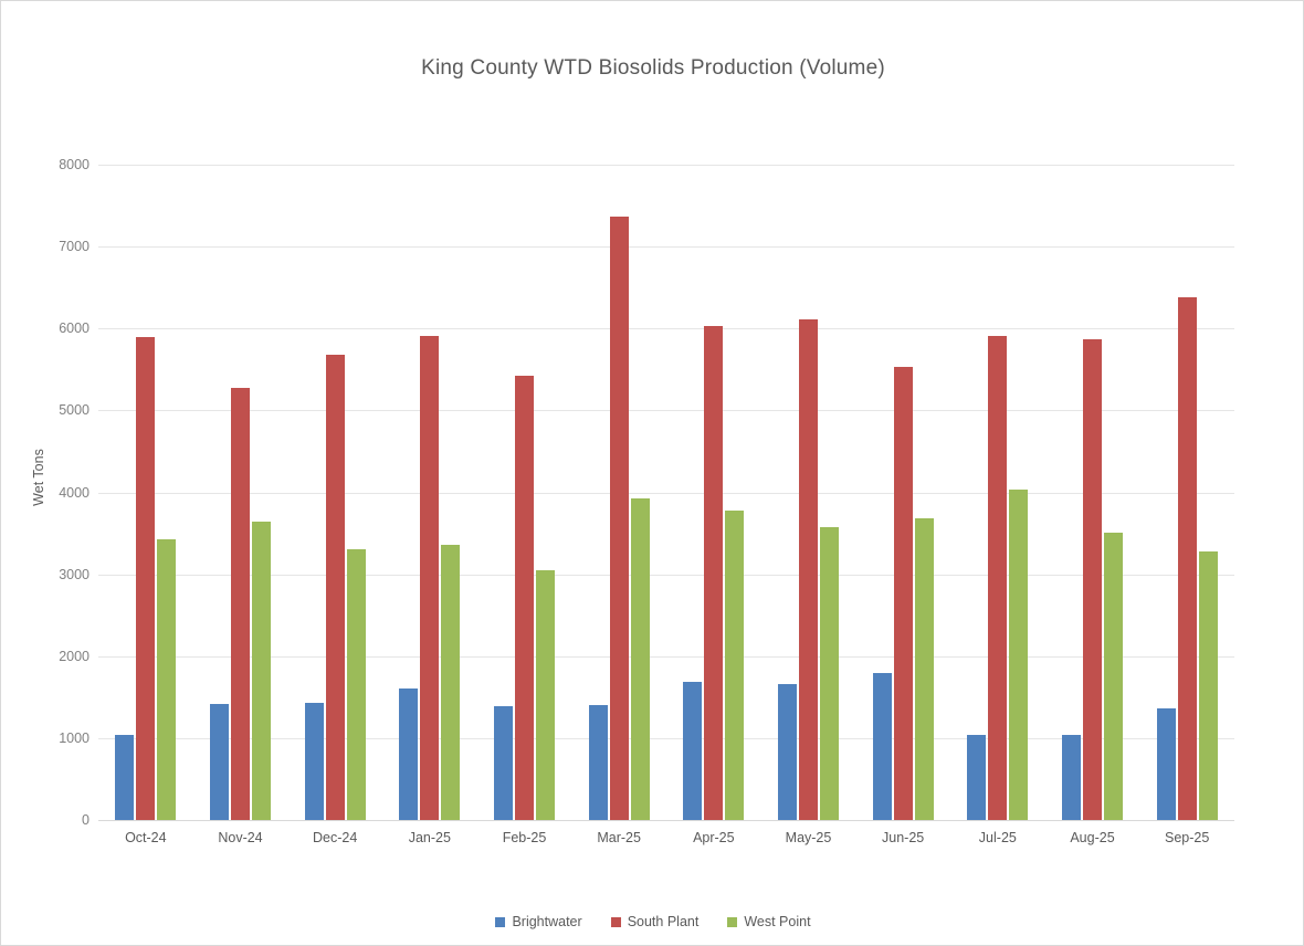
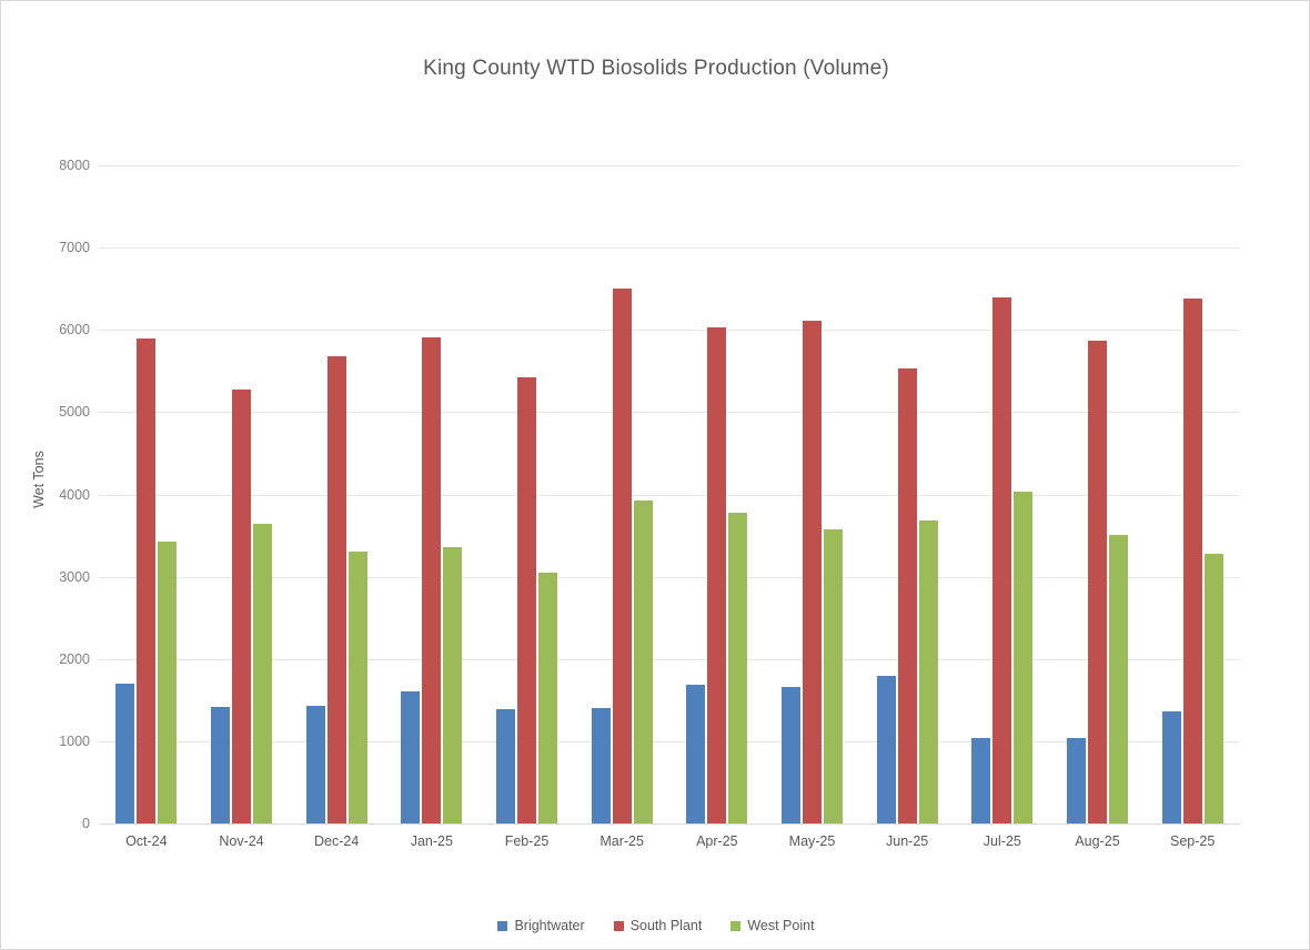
Brightwater/Oct-24: 1000 -> 1700
South Plant/Mar-25: 7400 -> 6500
South Plant/Jul-25: 5900 -> 6400
